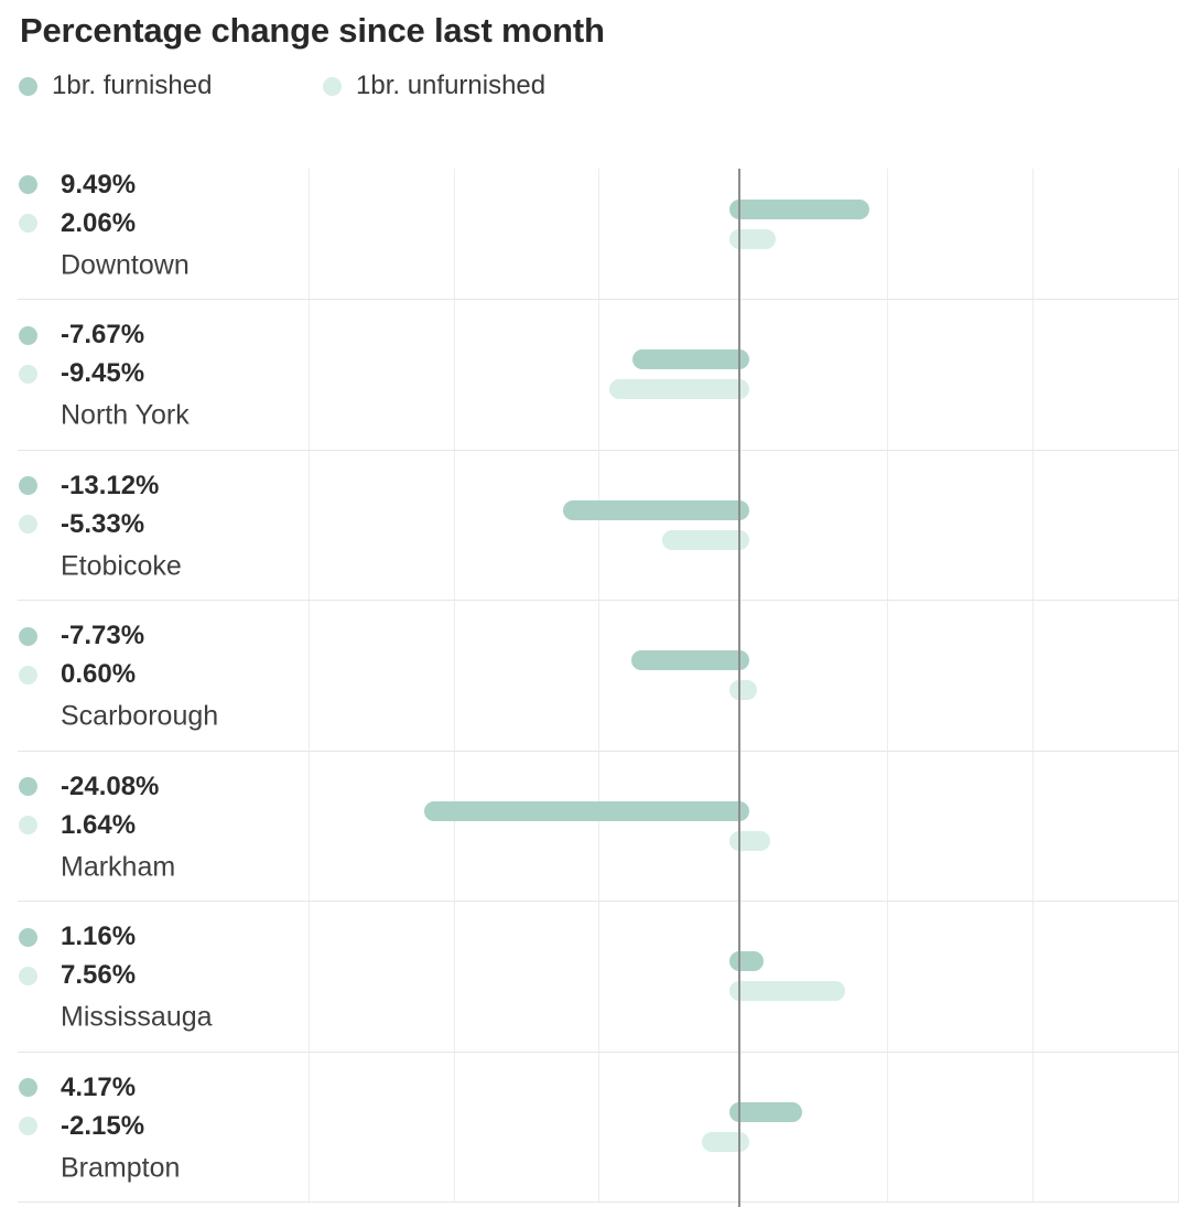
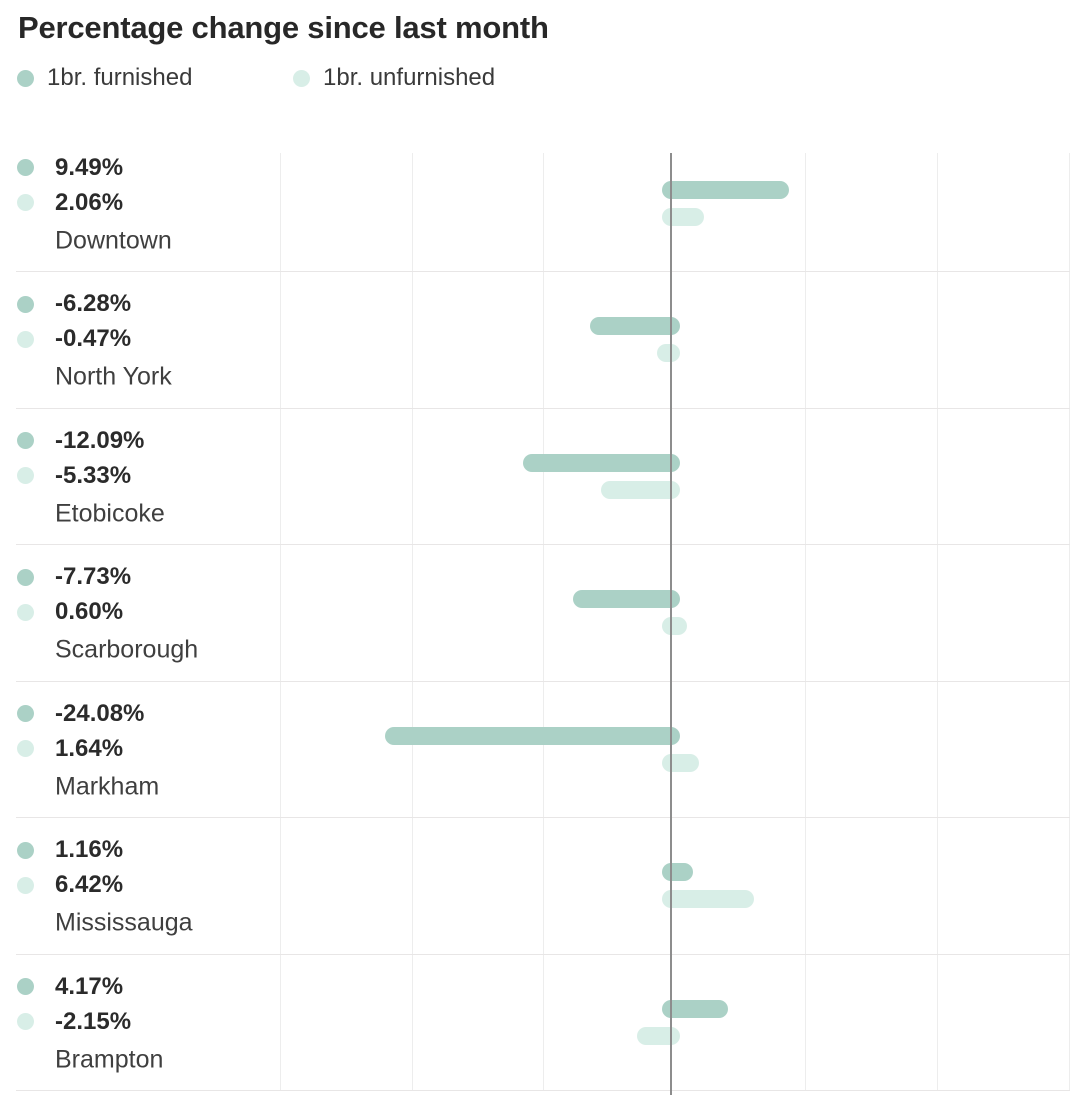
1br. furnished/North York: -7.67% -> -6.28%
1br. unfurnished/North York: -9.45% -> -0.47%
1br. furnished/Etobicoke: -13.12% -> -12.09%
1br. unfurnished/Mississauga: 7.56% -> 6.42%
